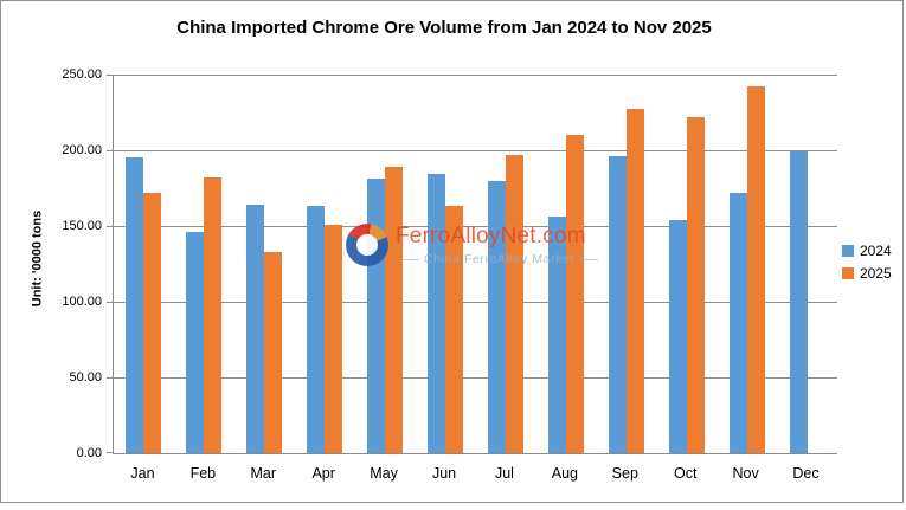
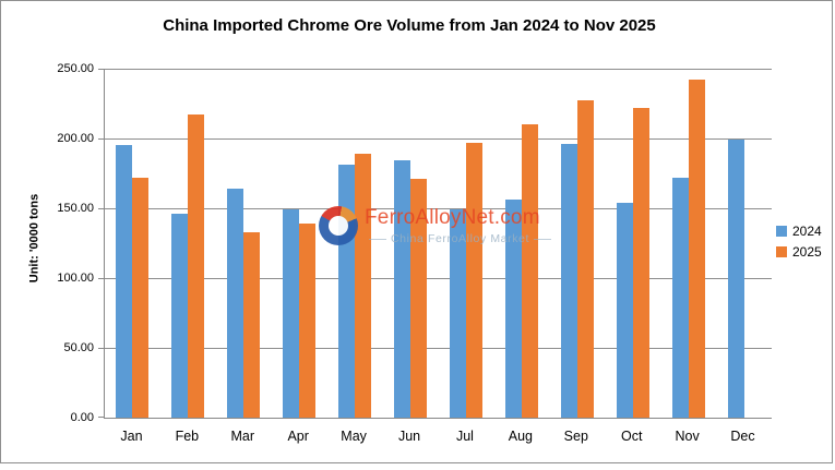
2025/Feb: 182 -> 217
2024/Apr: 163 -> 149
2025/Apr: 151 -> 139
2025/Jun: 163 -> 171
2024/Jul: 180 -> 149
